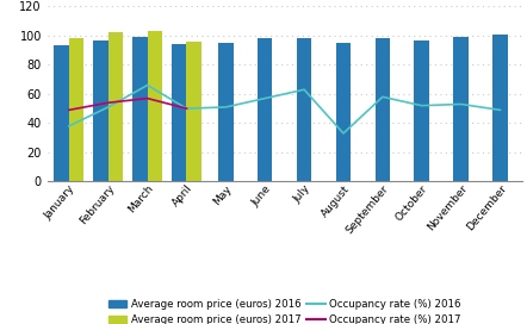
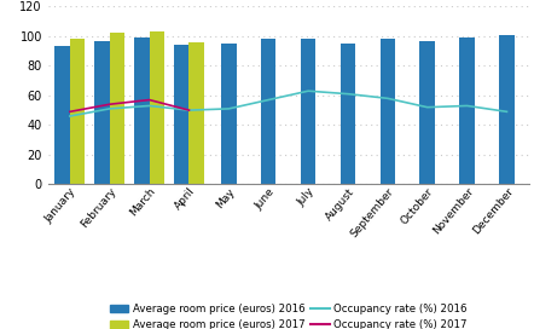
Occupancy rate (%) 2016/January: 38 -> 46
Occupancy rate (%) 2016/March: 66 -> 53
Occupancy rate (%) 2016/August: 33 -> 61
